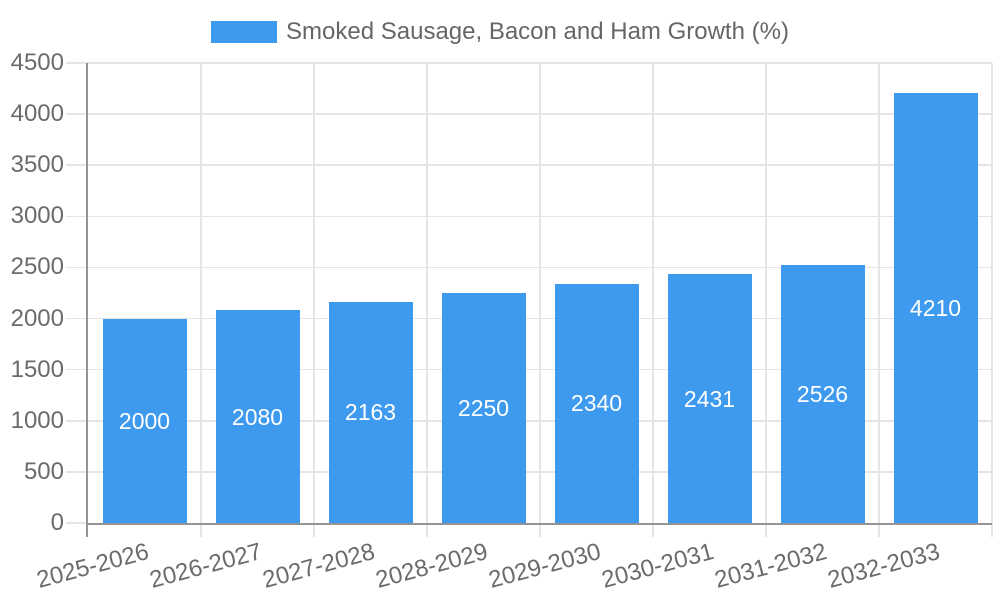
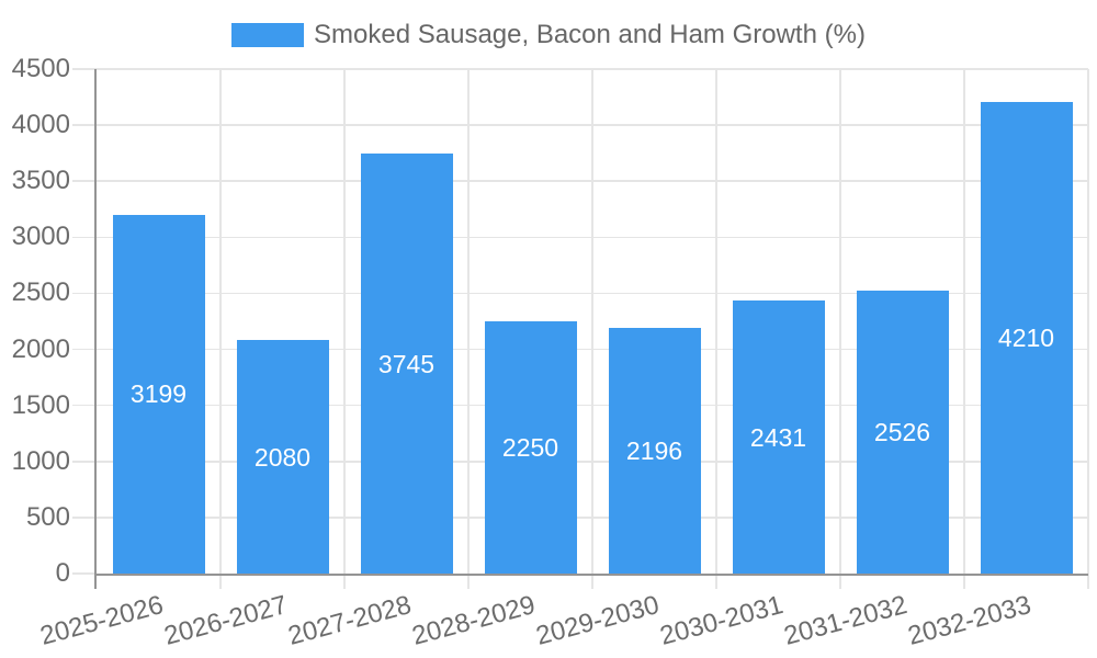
2025-2026: 2000 -> 3199
2027-2028: 2163 -> 3745
2029-2030: 2340 -> 2196
